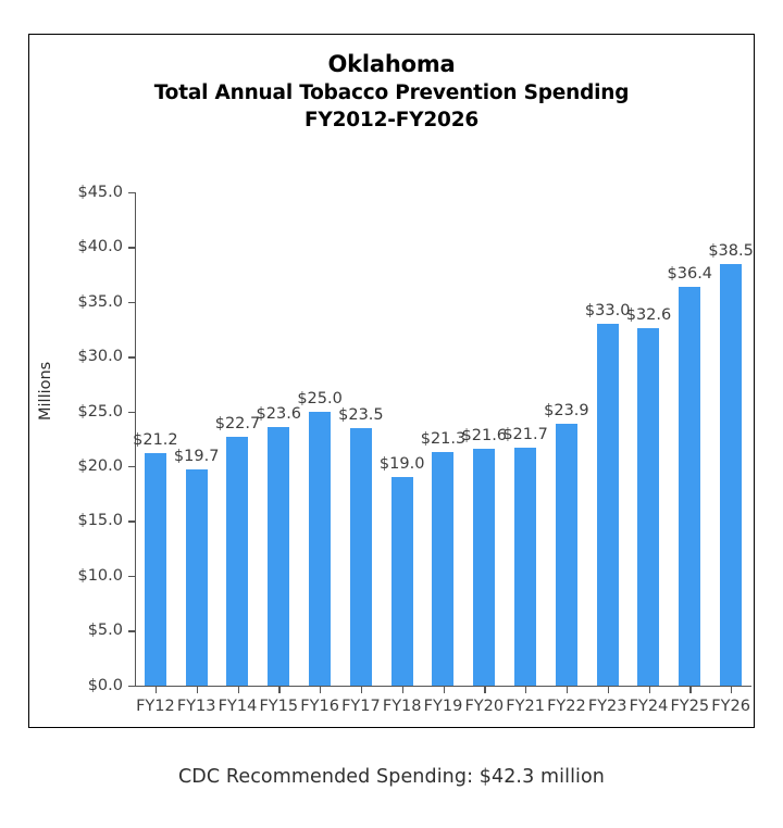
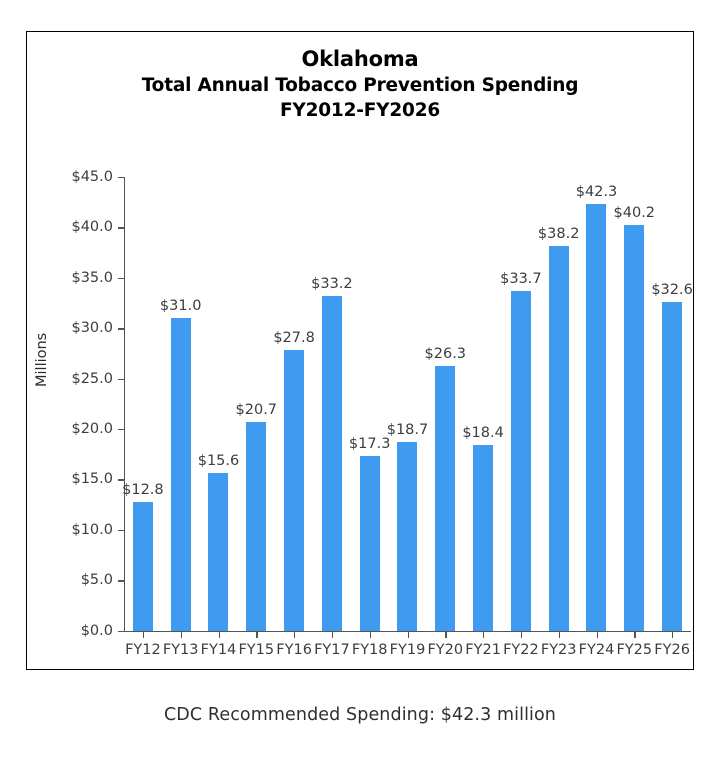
FY12: $21.2 -> $12.8
FY13: $19.7 -> $31.0
FY14: $22.7 -> $15.6
FY15: $23.6 -> $20.7
FY16: $25.0 -> $27.8
FY17: $23.5 -> $33.2
FY18: $19.0 -> $17.3
FY19: $21.3 -> $18.7
FY20: $21.6 -> $26.3
FY21: $21.7 -> $18.4
FY22: $23.9 -> $33.7
FY23: $33.0 -> $38.2
FY24: $32.6 -> $42.3
FY25: $36.4 -> $40.2
FY26: $38.5 -> $32.6
